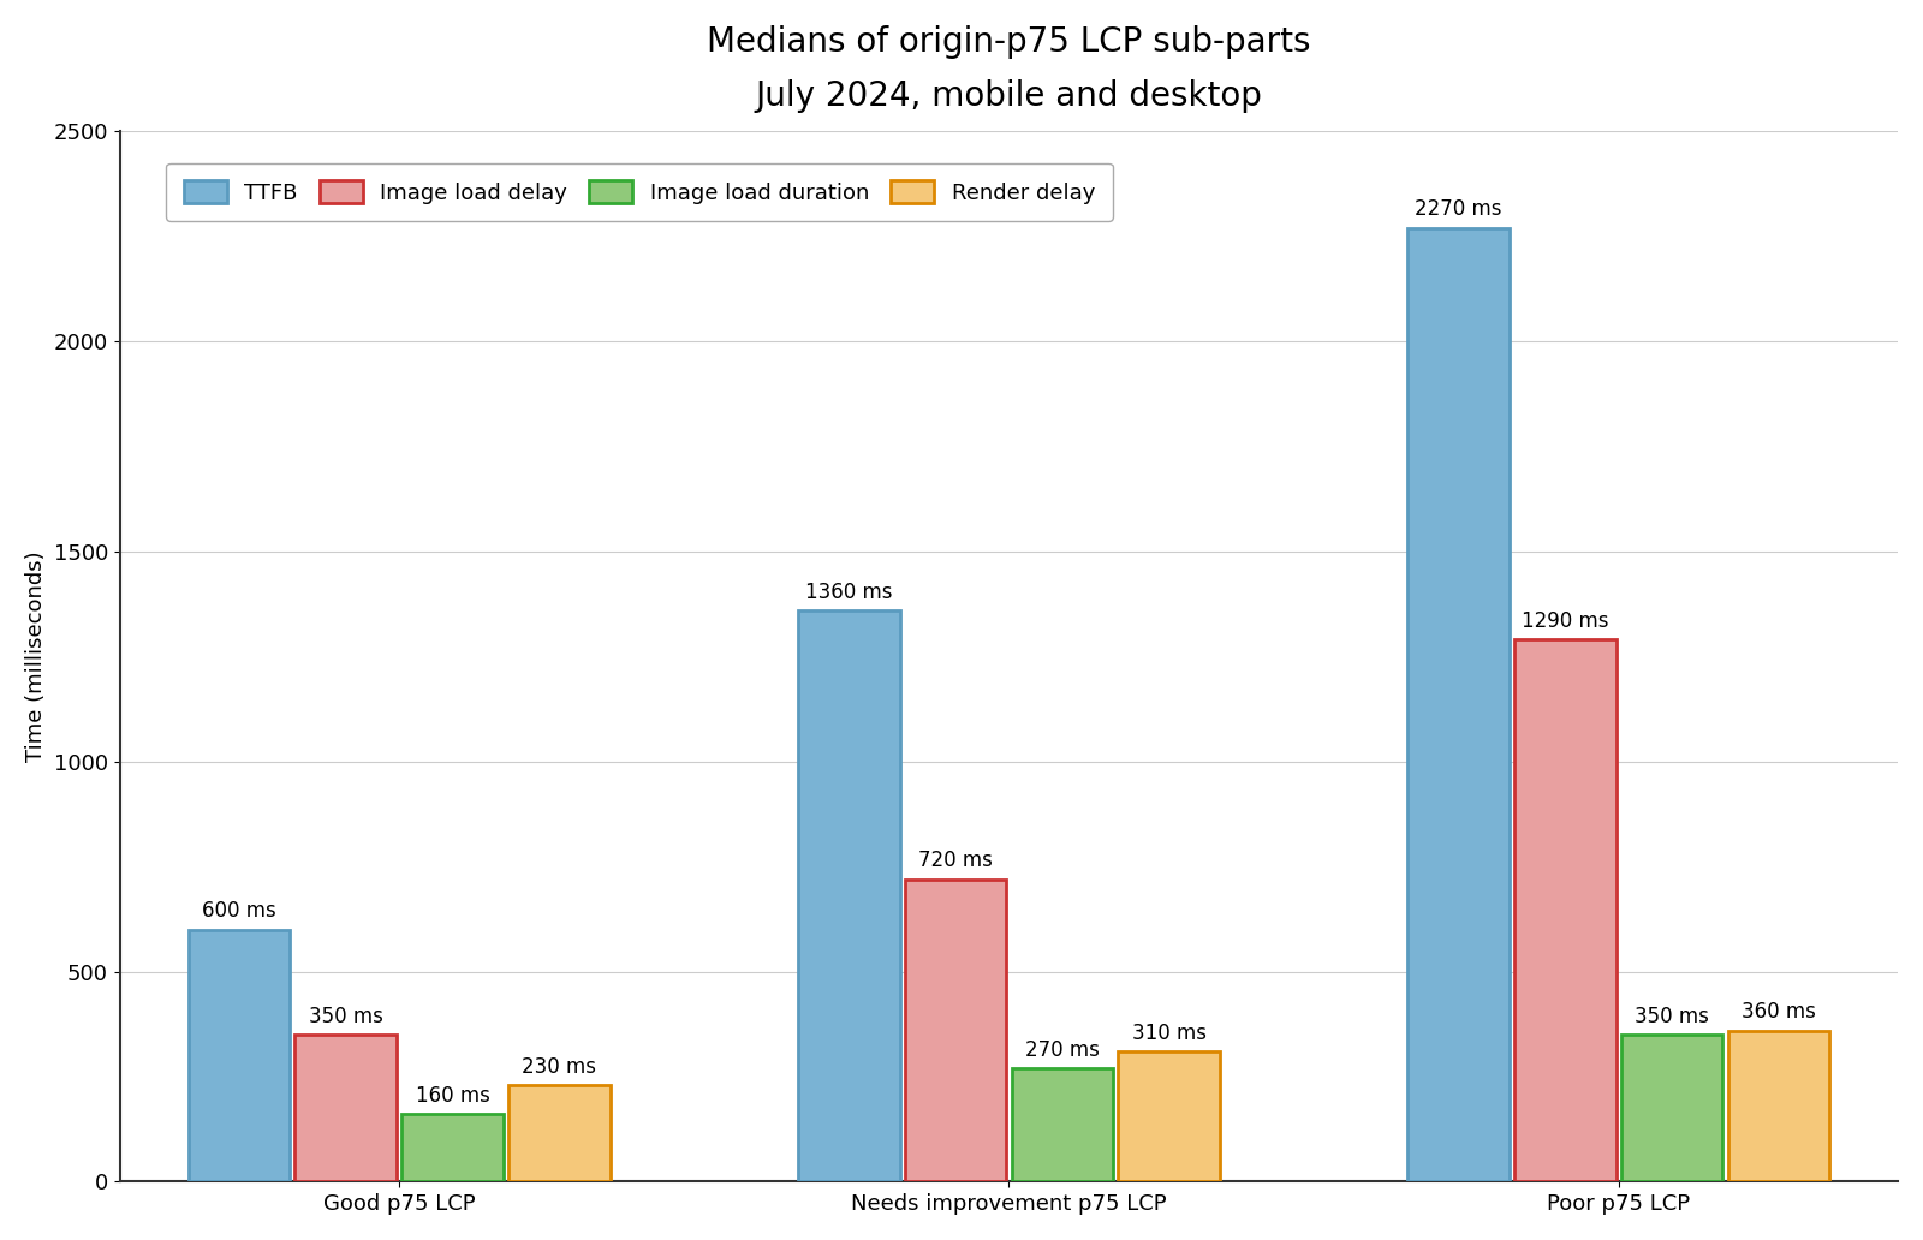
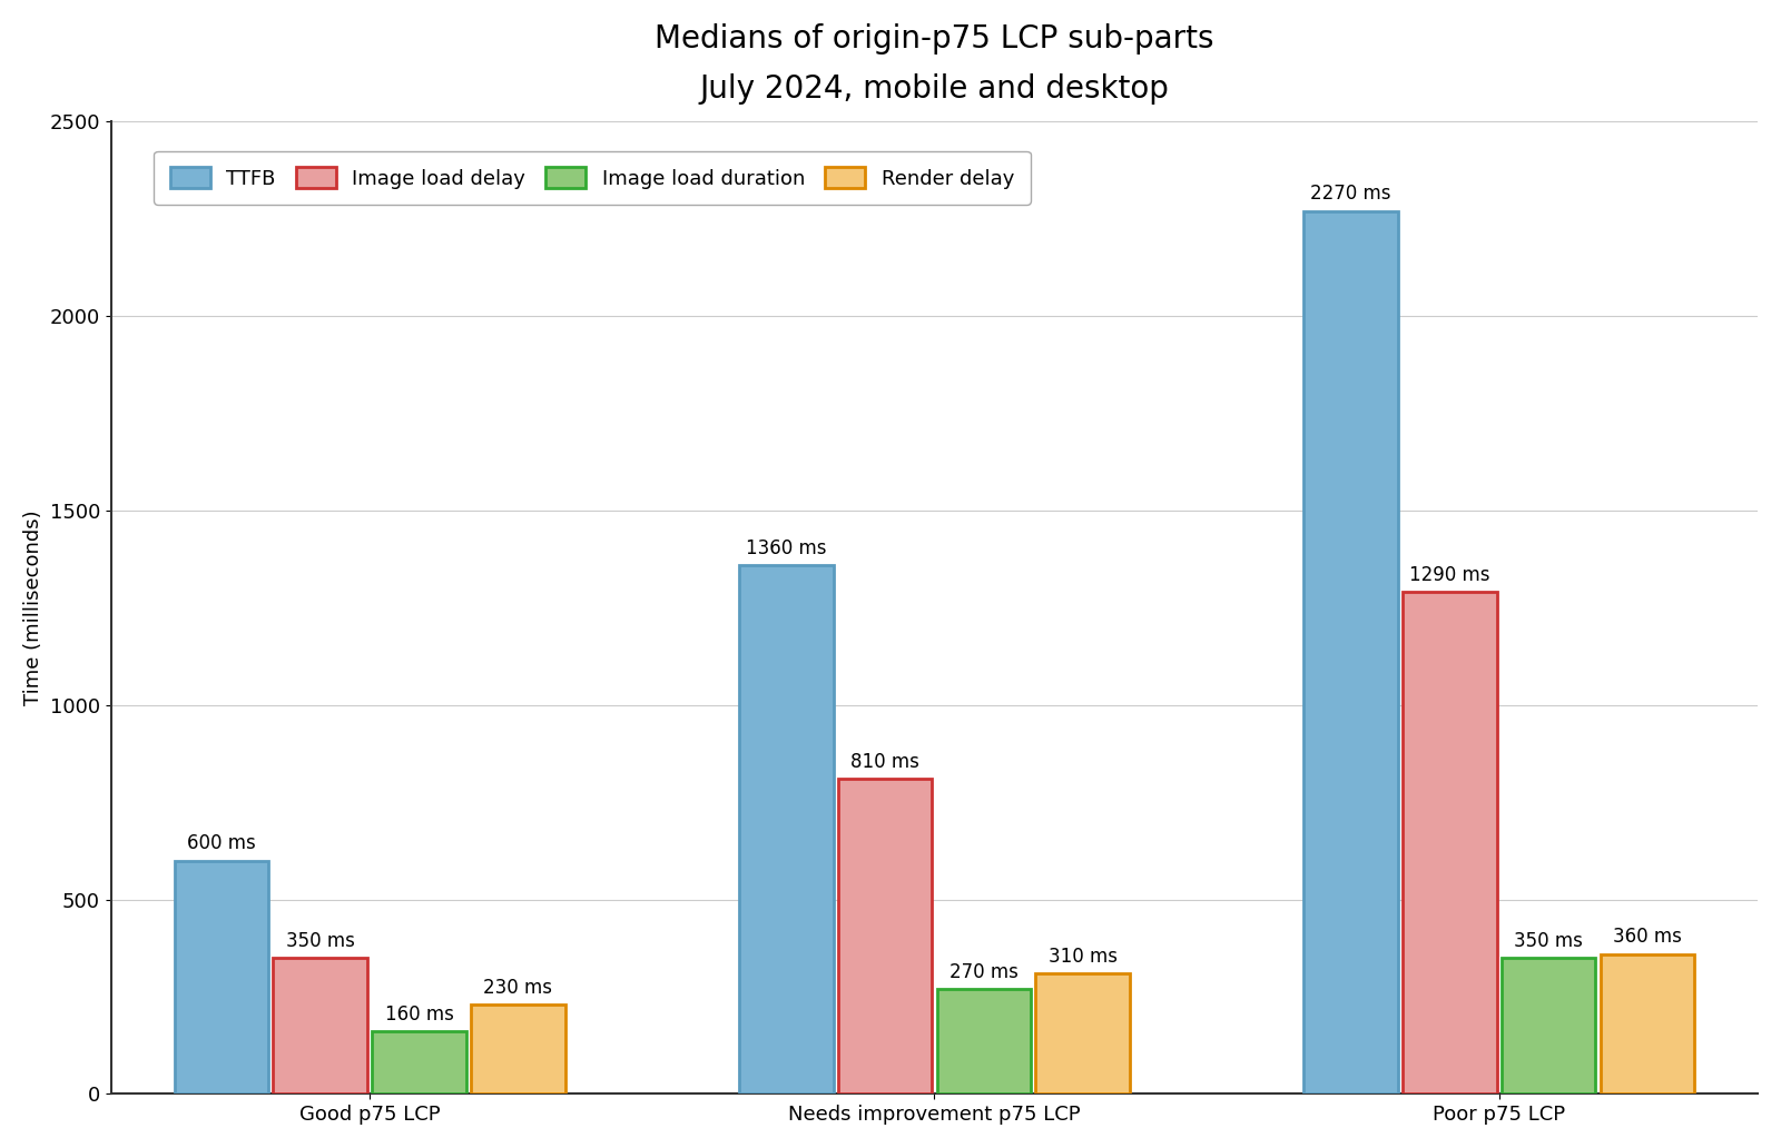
Image load delay/Needs improvement p75 LCP: 720 -> 810
